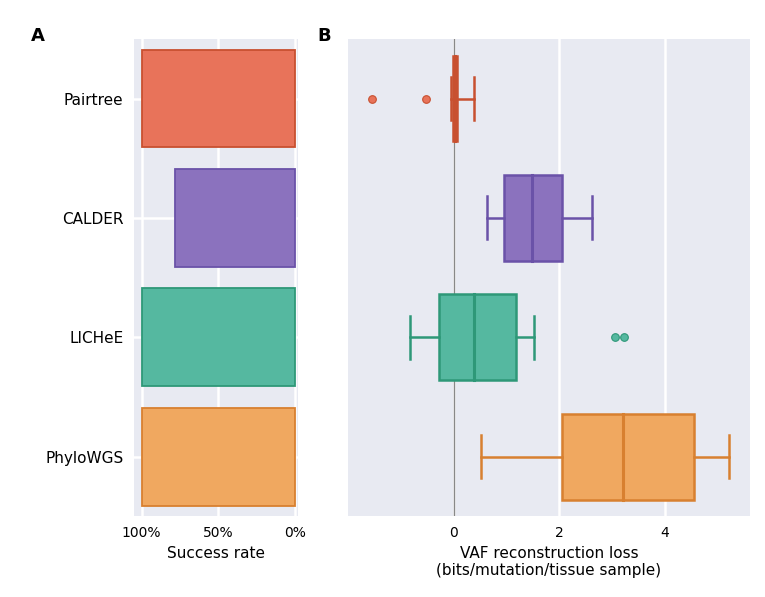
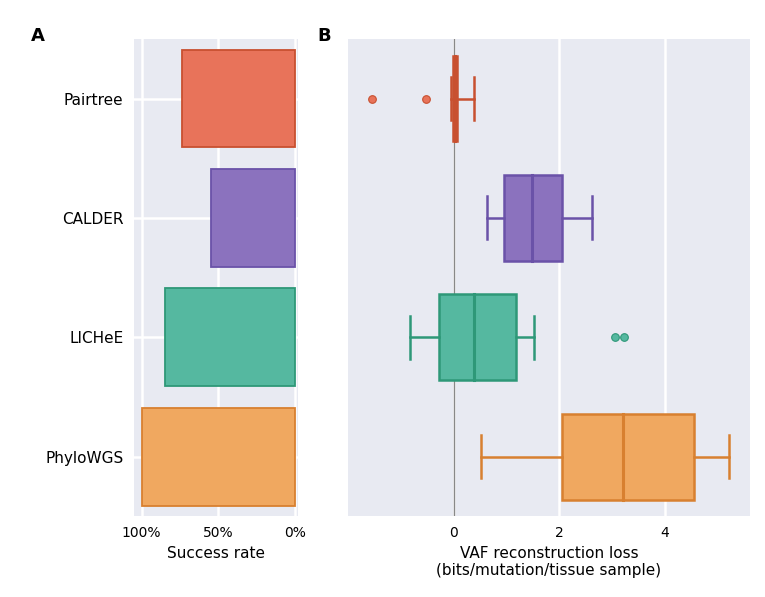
Pairtree: 100% -> 74%
CALDER: 79% -> 55%
LICHeE: 100% -> 85%
